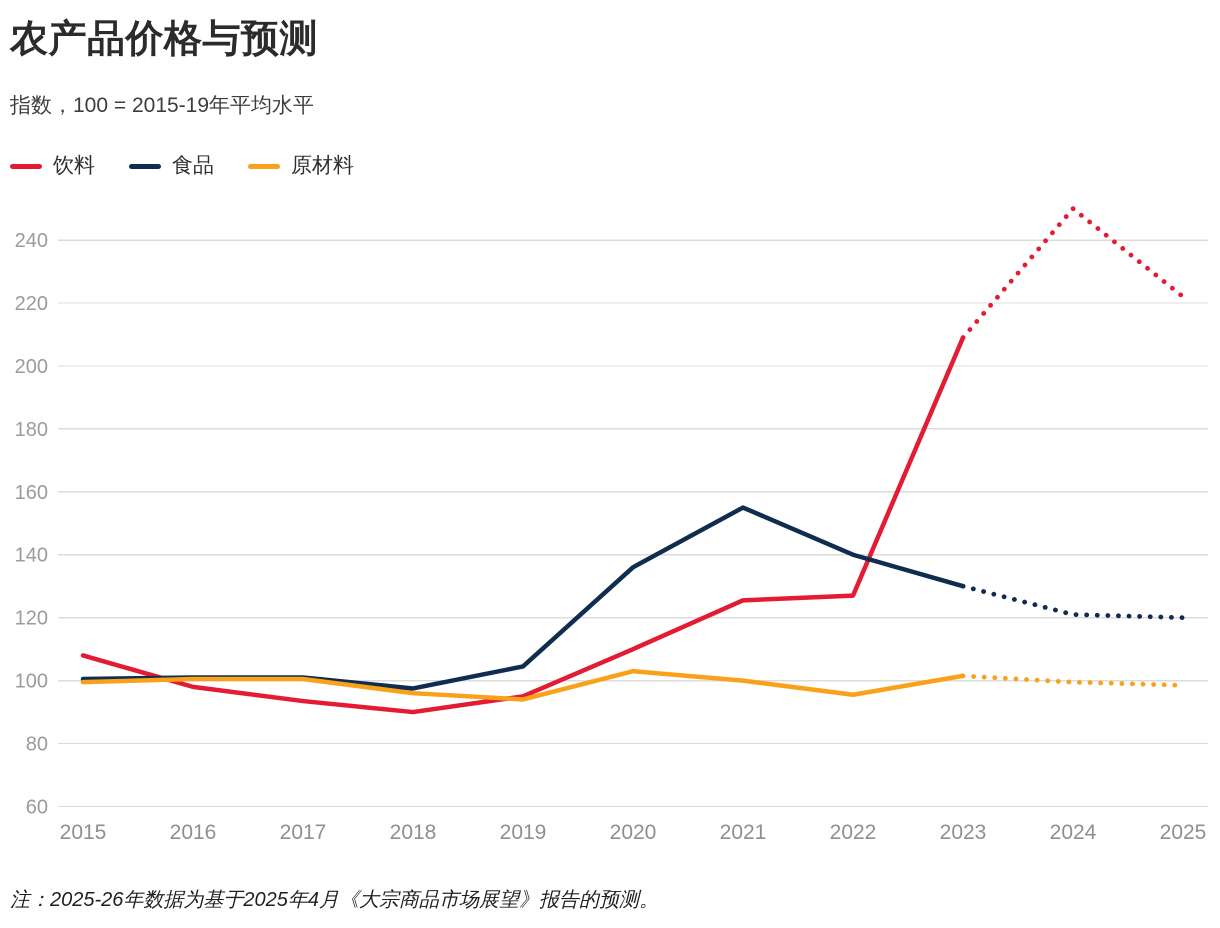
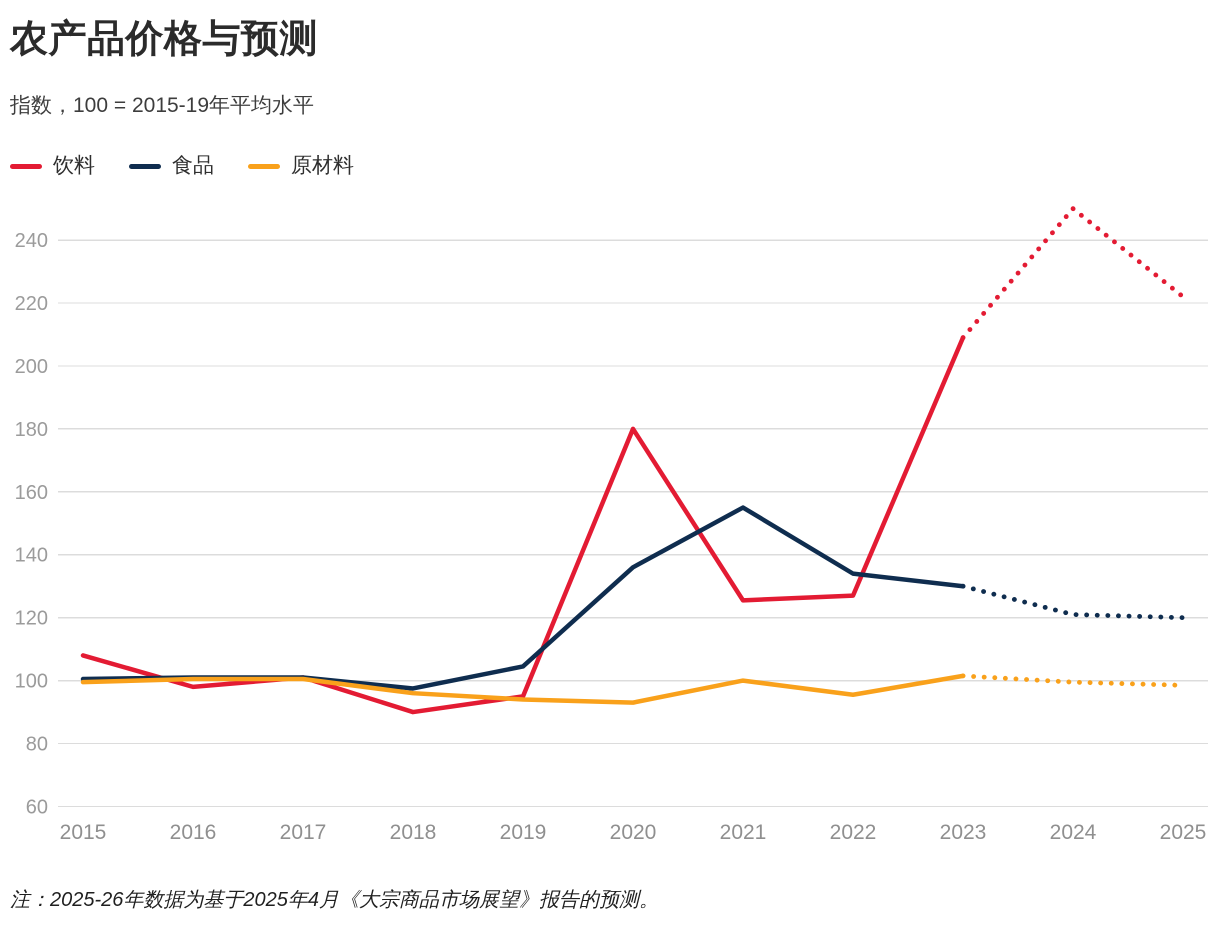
饮料/2017: 94 -> 101
饮料/2020: 110 -> 180
原材料/2020: 103 -> 93
食品/2022: 140 -> 134
